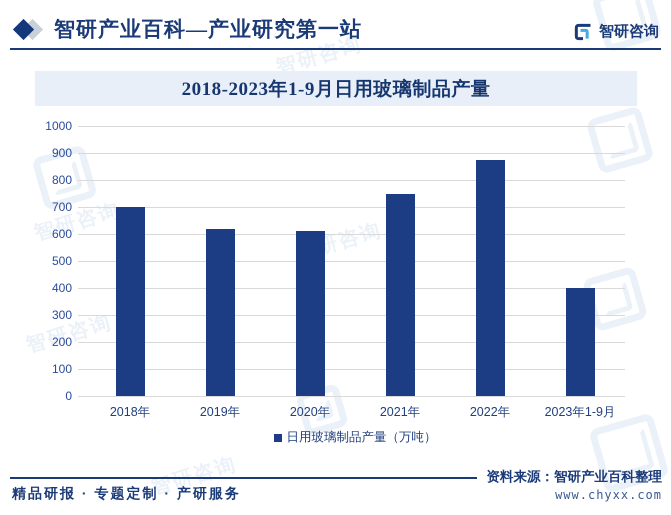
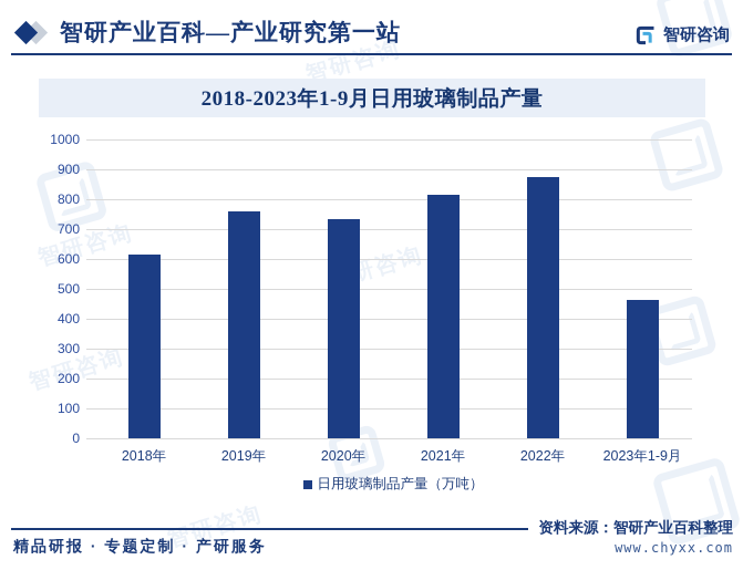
2018年: 700 -> 620
2019年: 620 -> 760
2020年: 610 -> 730
2021年: 750 -> 820
2023年1-9月: 400 -> 460
